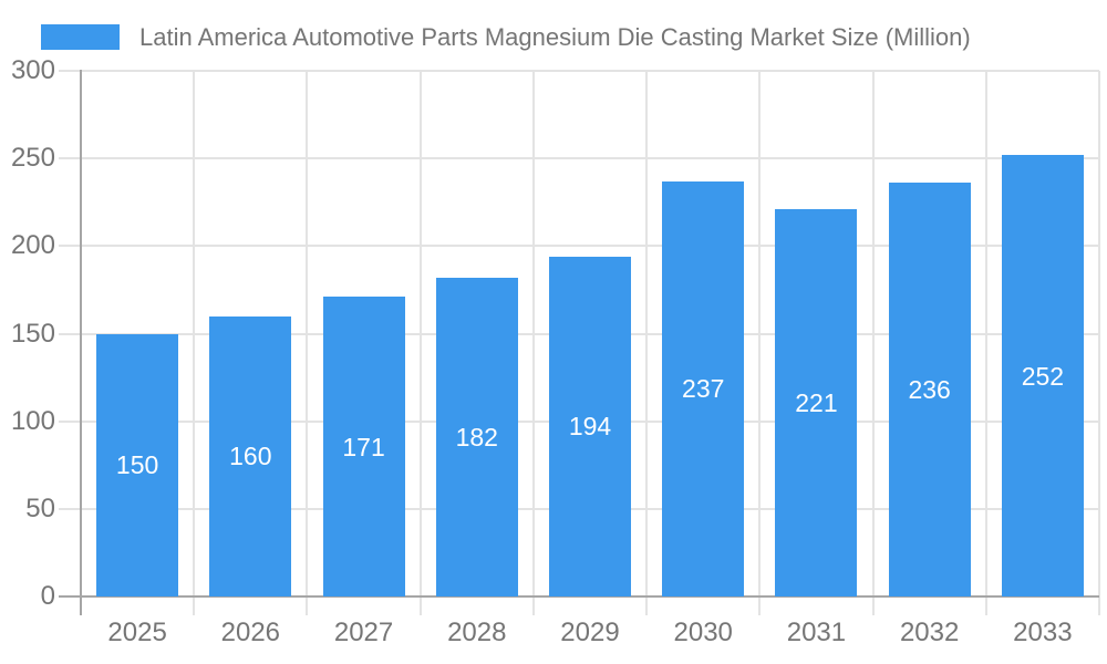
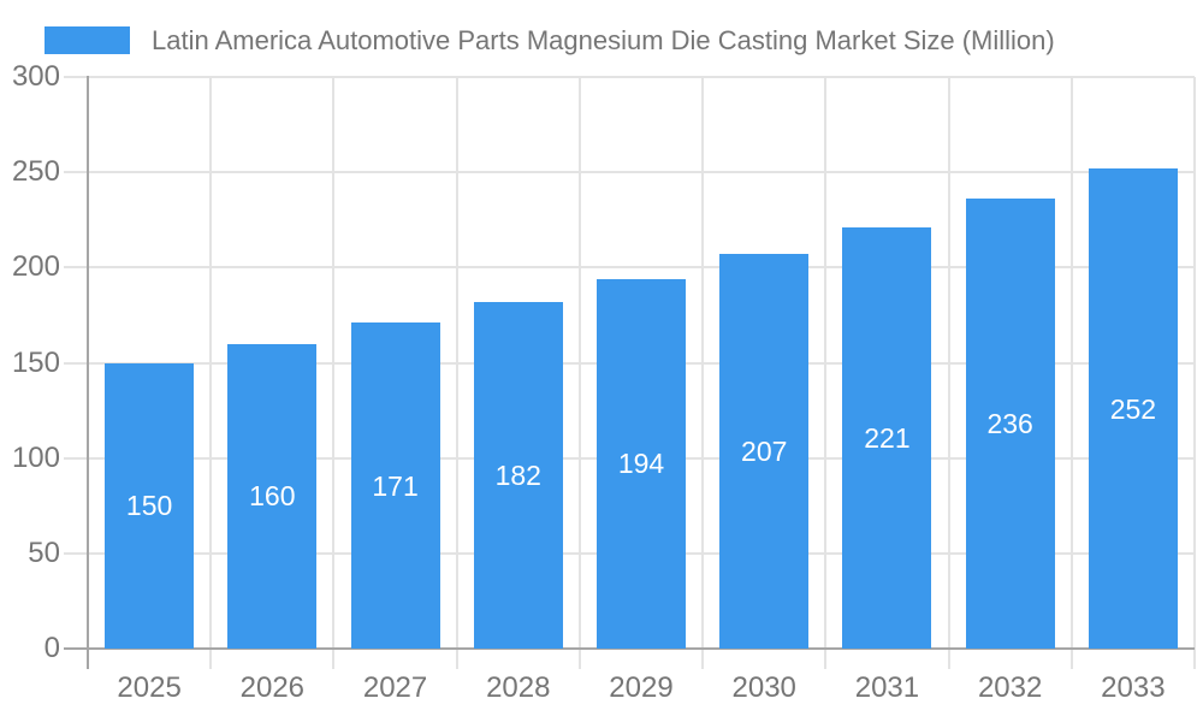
2030: 237 -> 207
